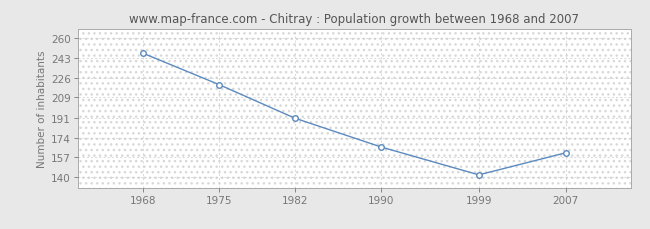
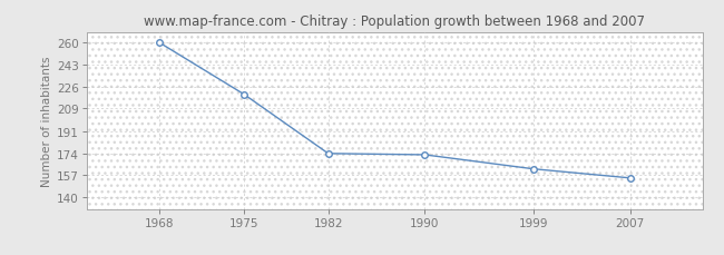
1968: 247 -> 260
1982: 191 -> 174
1990: 166 -> 173
1999: 142 -> 162
2007: 161 -> 155
